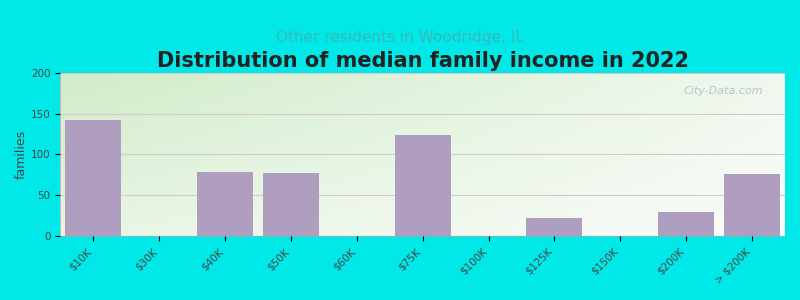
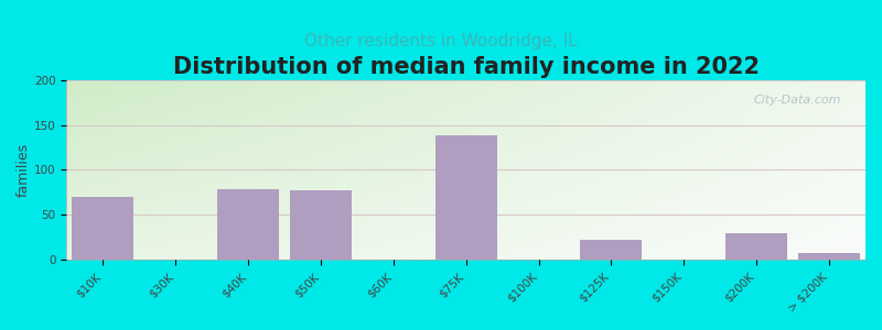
$10K: 142 -> 70
$75K: 124 -> 139
> $200K: 76 -> 8
